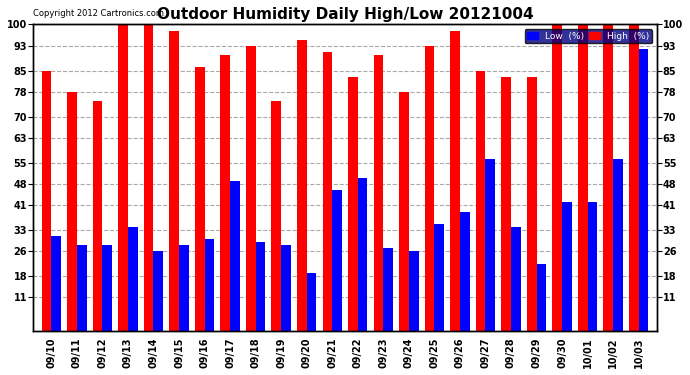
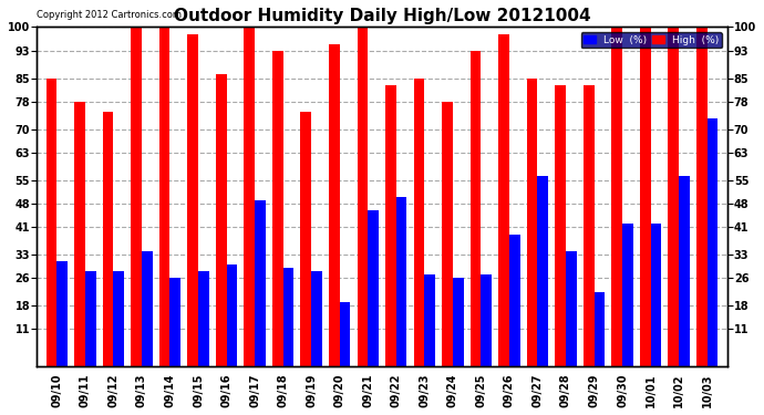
High (%)/09/17: 90 -> 100
High (%)/09/21: 91 -> 100
High (%)/09/23: 90 -> 85
Low (%)/09/25: 35 -> 27
Low (%)/10/03: 92 -> 73
